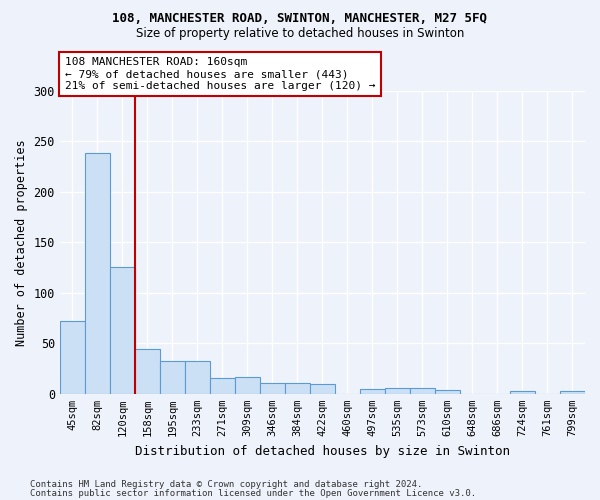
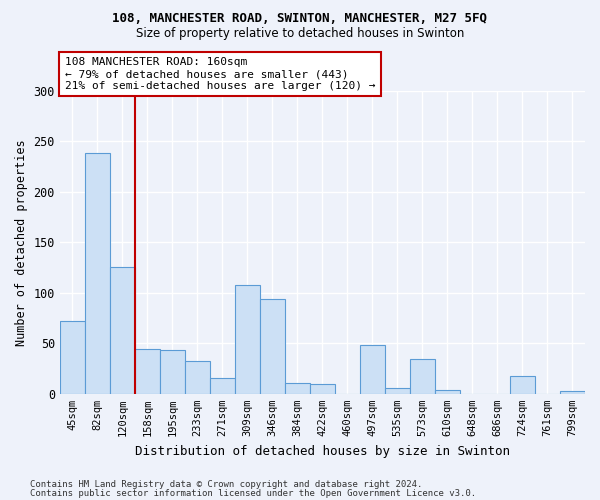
195sqm: 32 -> 43
309sqm: 17 -> 108
346sqm: 11 -> 94
497sqm: 5 -> 48
573sqm: 6 -> 34
724sqm: 3 -> 18
